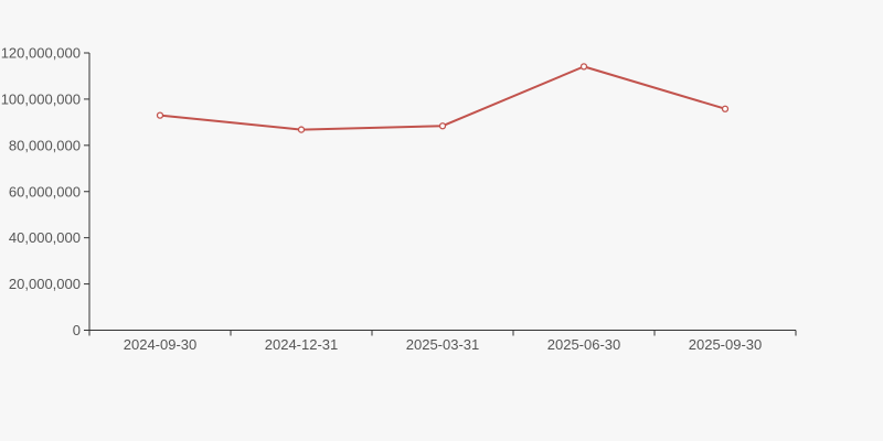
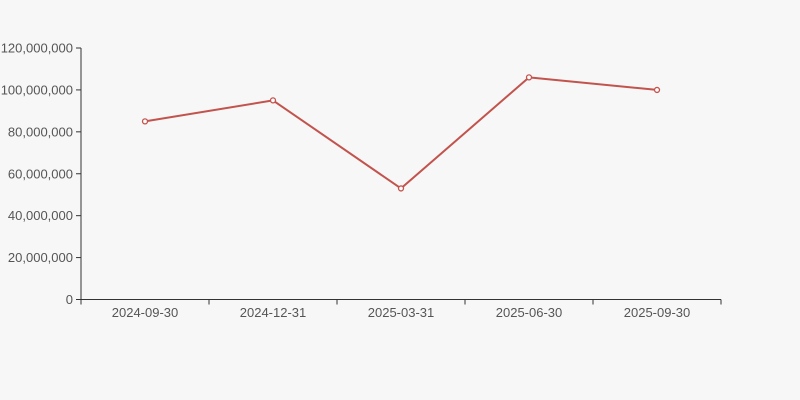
2024-09-30: 93000000 -> 85000000
2024-12-31: 87000000 -> 95000000
2025-03-31: 88000000 -> 53000000
2025-06-30: 114000000 -> 106000000
2025-09-30: 96000000 -> 100000000
